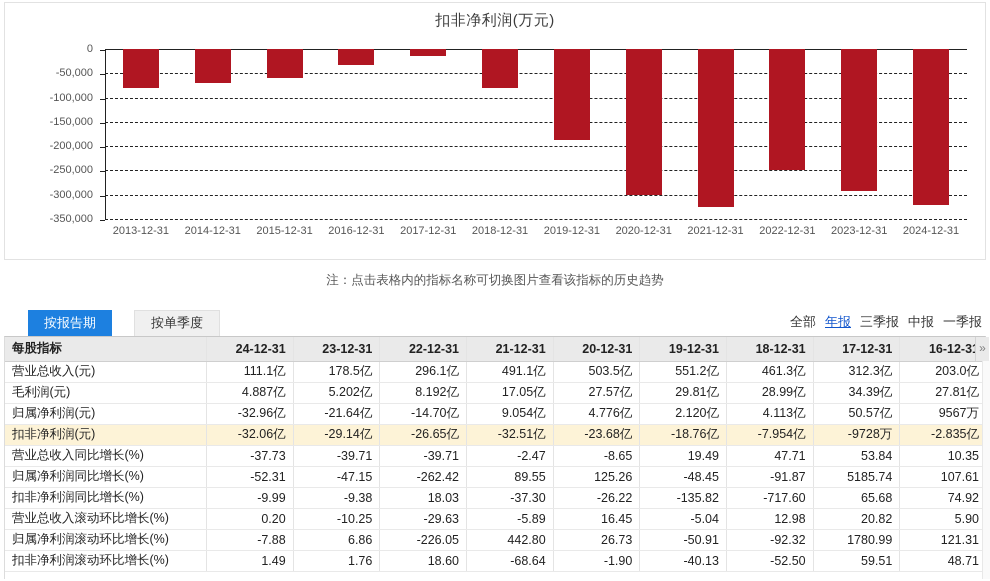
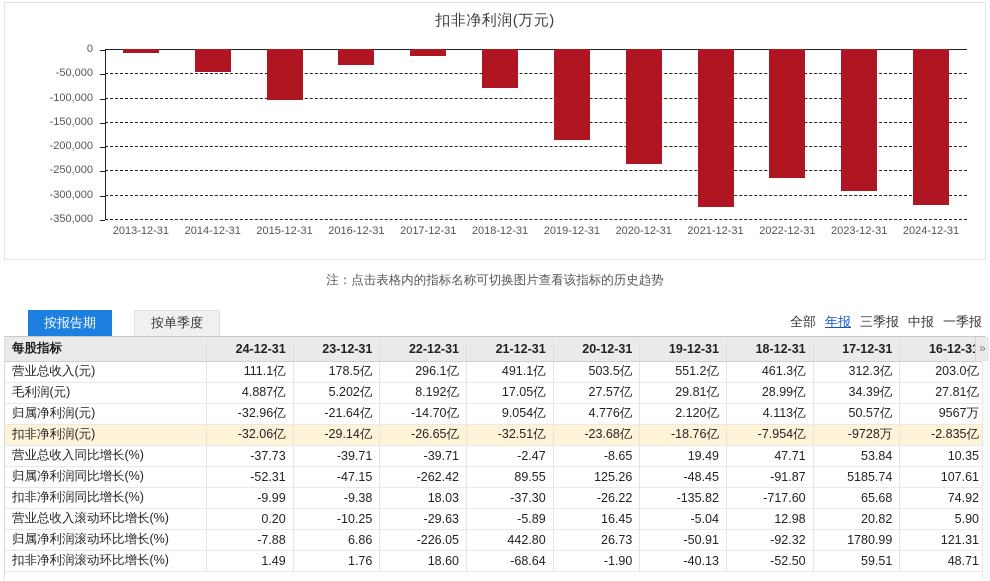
2013-12-31: -80000 -> -10000
2014-12-31: -70000 -> -50000
2015-12-31: -60000 -> -100000
2020-12-31: -300000 -> -240000
2022-12-31: -250000 -> -270000
